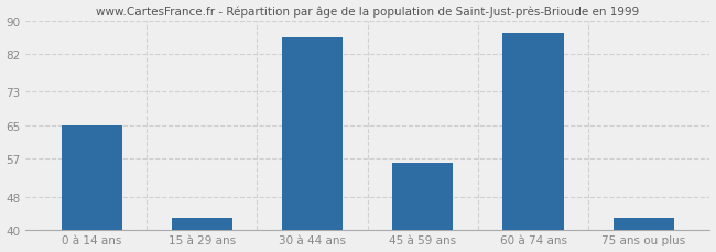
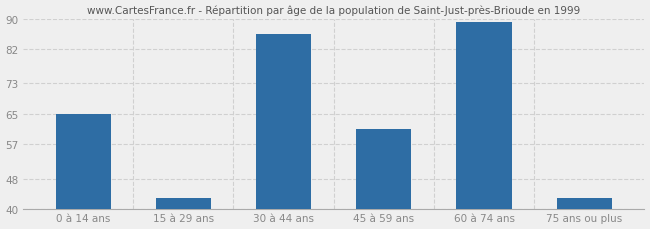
45 à 59 ans: 56 -> 61
60 à 74 ans: 87 -> 89
